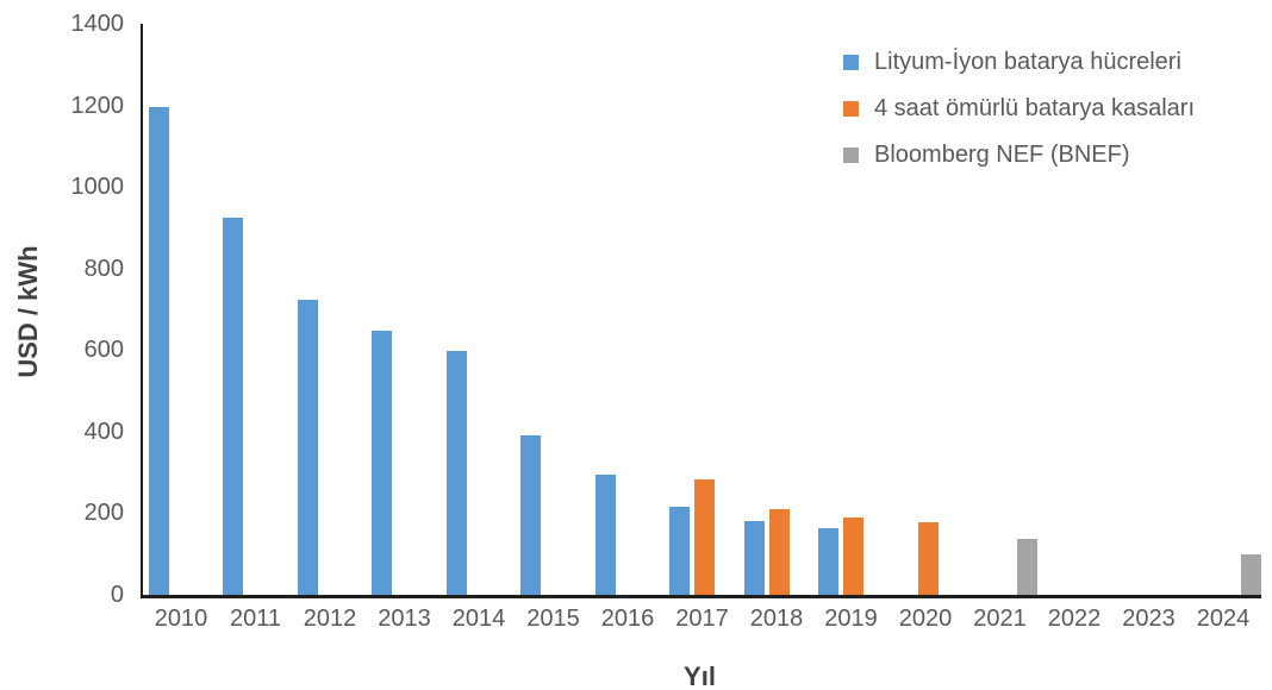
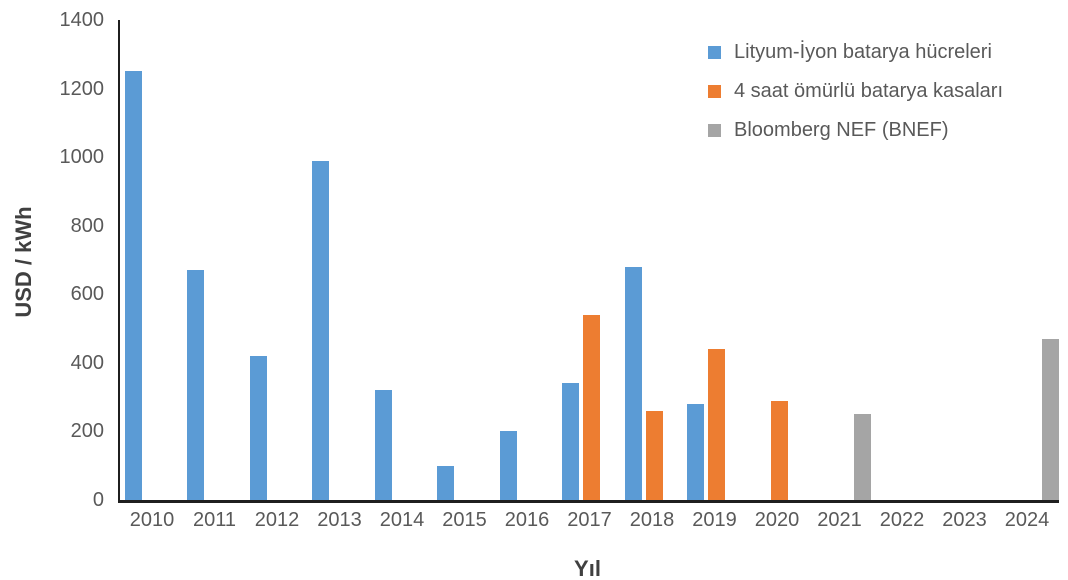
Lityum-İyon batarya hücreleri/2010: 1200 -> 1250
Lityum-İyon batarya hücreleri/2011: 920 -> 670
Lityum-İyon batarya hücreleri/2012: 720 -> 420
Lityum-İyon batarya hücreleri/2013: 650 -> 990
Lityum-İyon batarya hücreleri/2014: 600 -> 320
Lityum-İyon batarya hücreleri/2015: 390 -> 100
Lityum-İyon batarya hücreleri/2016: 300 -> 200
Lityum-İyon batarya hücreleri/2017: 220 -> 340
4 saat ömürlü batarya kasaları/2017: 280 -> 540
Lityum-İyon batarya hücreleri/2018: 180 -> 680
4 saat ömürlü batarya kasaları/2018: 210 -> 260
Lityum-İyon batarya hücreleri/2019: 160 -> 280
4 saat ömürlü batarya kasaları/2019: 190 -> 440
4 saat ömürlü batarya kasaları/2020: 180 -> 290
Bloomberg NEF (BNEF)/2021: 140 -> 250
Bloomberg NEF (BNEF)/2024: 100 -> 470
